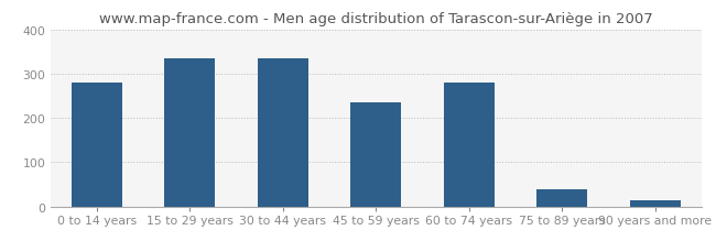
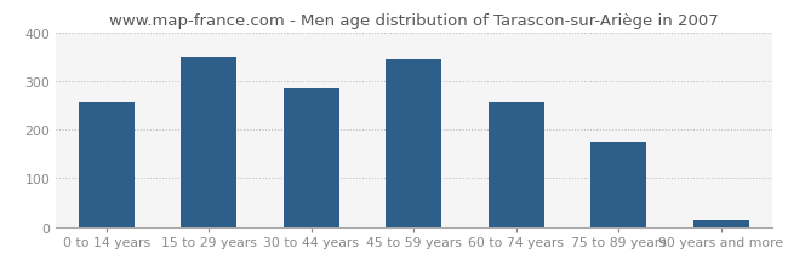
0 to 14 years: 280 -> 258
15 to 29 years: 335 -> 350
30 to 44 years: 335 -> 285
45 to 59 years: 235 -> 344
60 to 74 years: 280 -> 257
75 to 89 years: 40 -> 175
